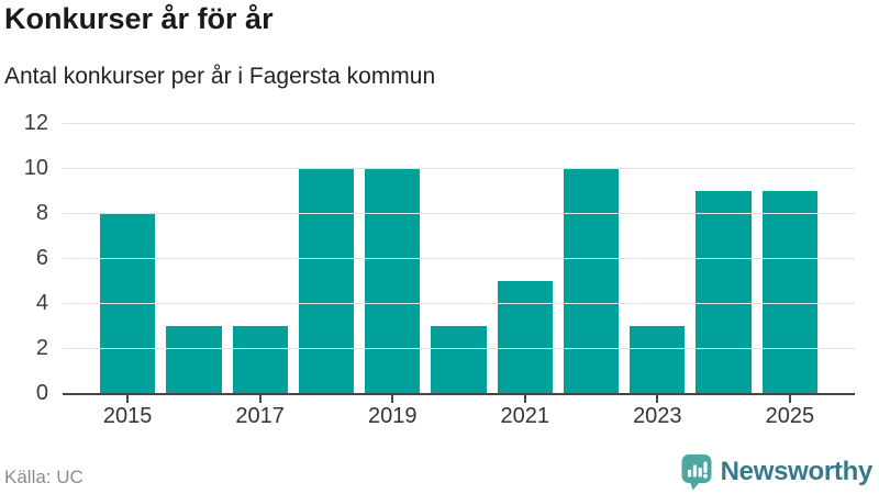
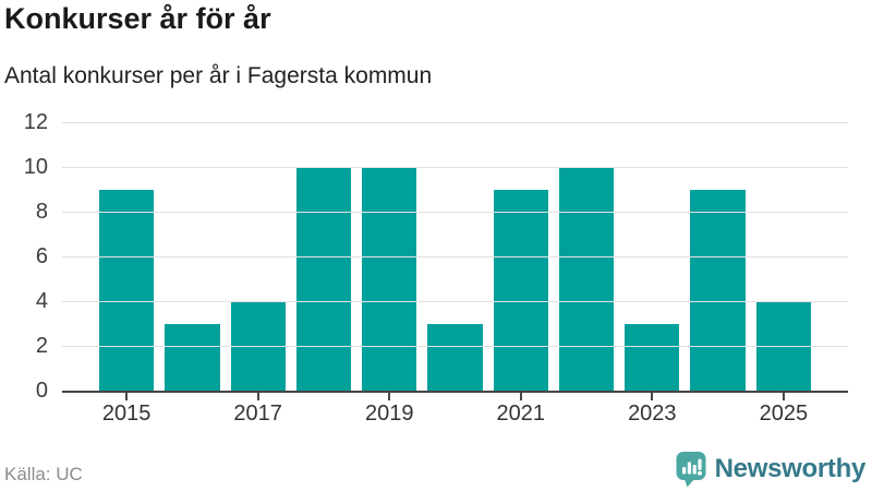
2015: 8 -> 9
2017: 3 -> 4
2021: 5 -> 9
2025: 9 -> 4
